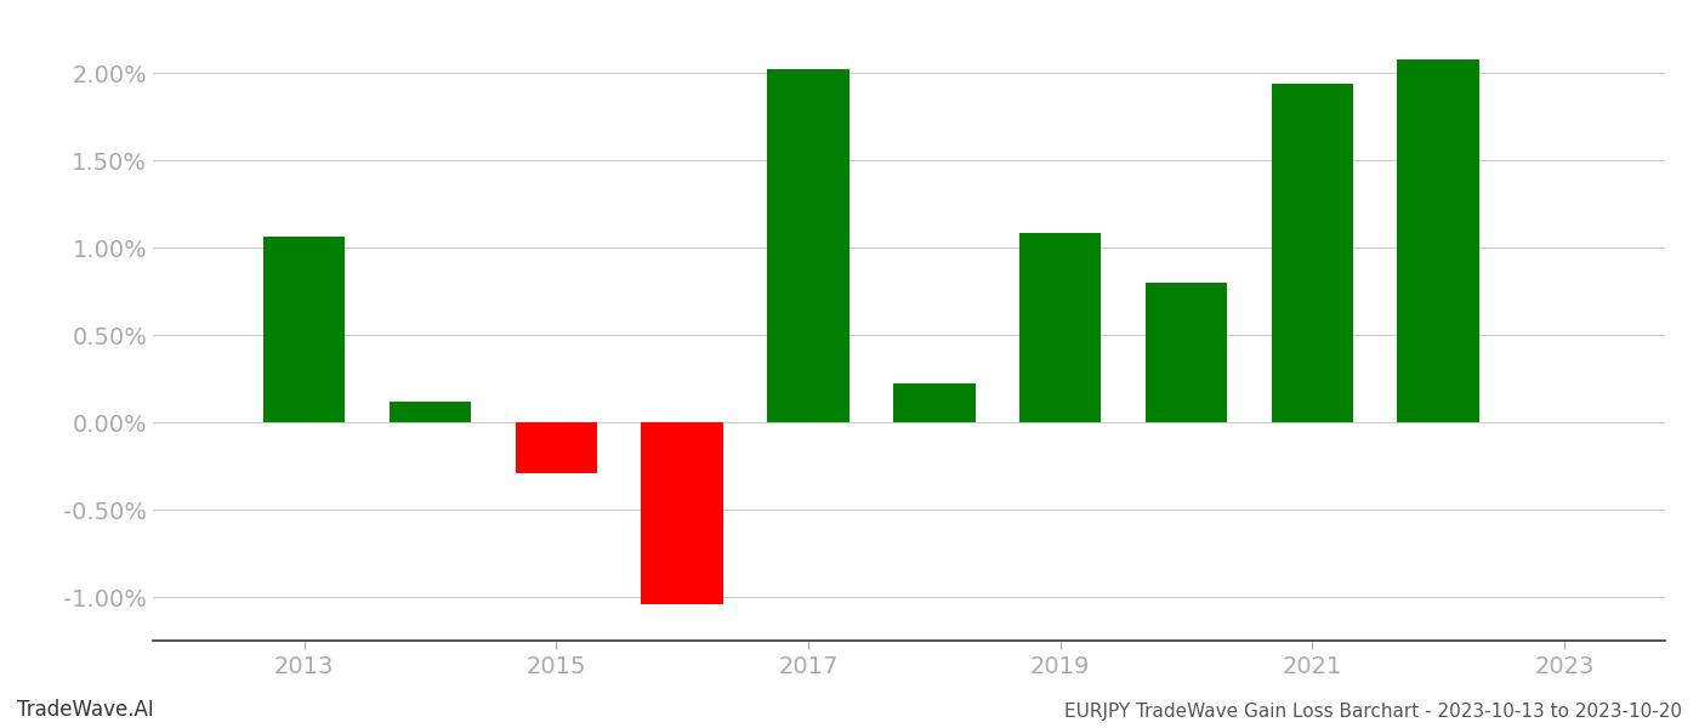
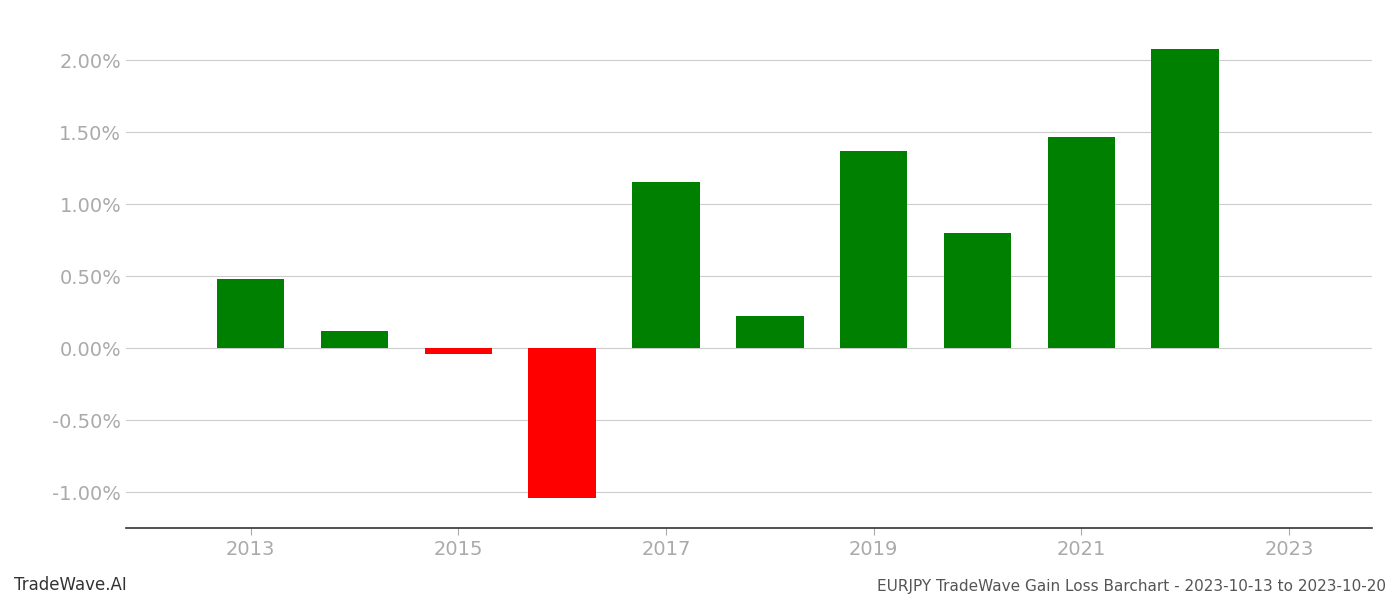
2013: 1.06% -> 0.48%
2015: -0.29% -> -0.04%
2017: 2.02% -> 1.15%
2019: 1.08% -> 1.37%
2021: 1.94% -> 1.46%
